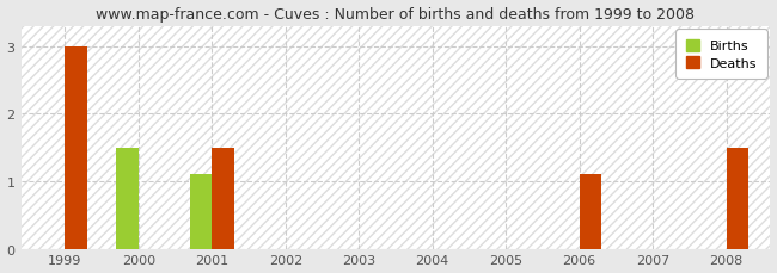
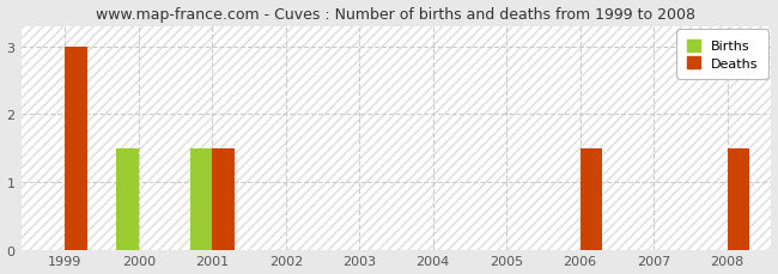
Births/2001: 1.1 -> 1.5
Deaths/2006: 1.1 -> 1.5
